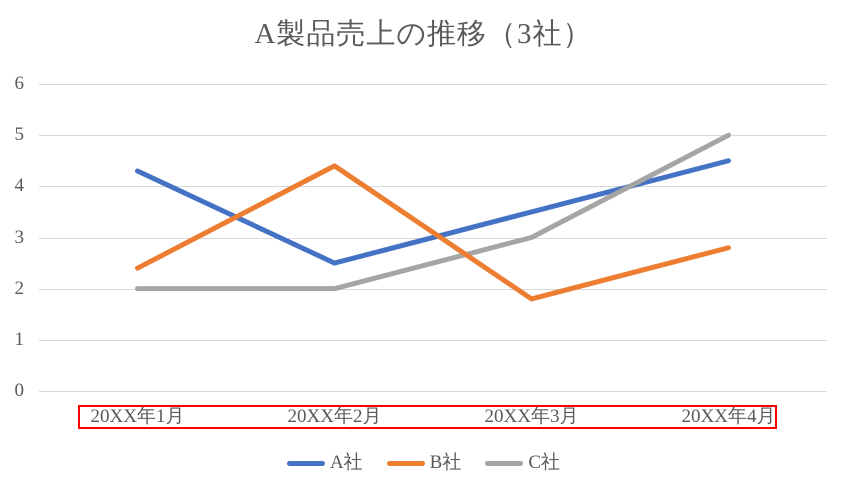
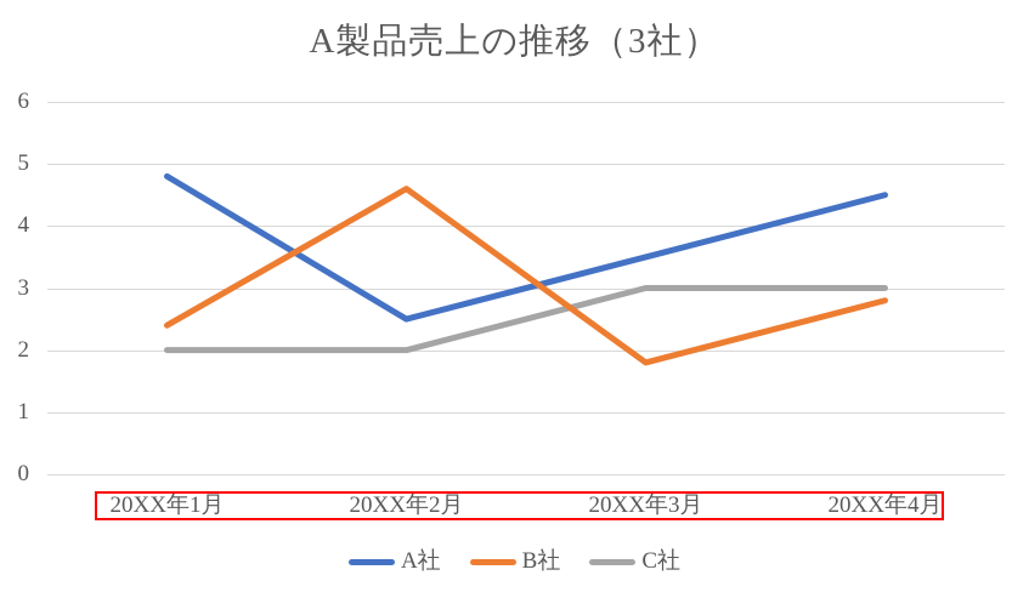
A社/20XX年1月: 4.3 -> 4.8
B社/20XX年2月: 4.4 -> 4.6
C社/20XX年4月: 5 -> 3
